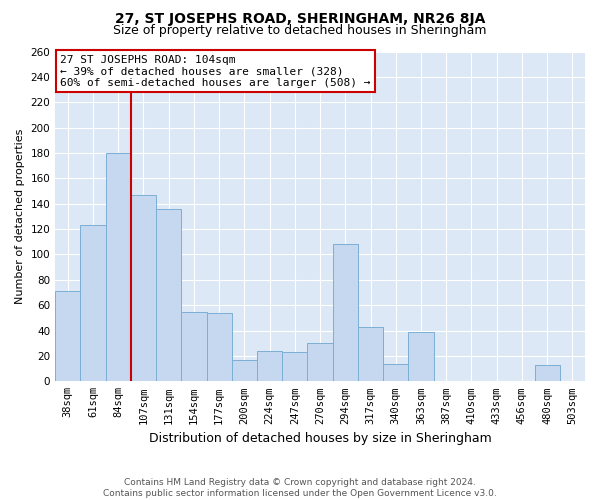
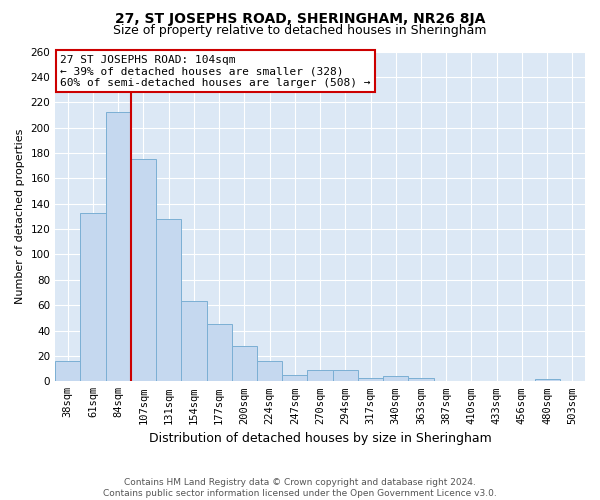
38sqm: 71 -> 16
61sqm: 123 -> 133
84sqm: 180 -> 212
107sqm: 147 -> 175
131sqm: 136 -> 128
154sqm: 55 -> 63
177sqm: 54 -> 45
200sqm: 17 -> 28
224sqm: 24 -> 16
247sqm: 23 -> 5
270sqm: 30 -> 9
294sqm: 108 -> 9
317sqm: 43 -> 3
340sqm: 14 -> 4
363sqm: 39 -> 3
480sqm: 13 -> 2
